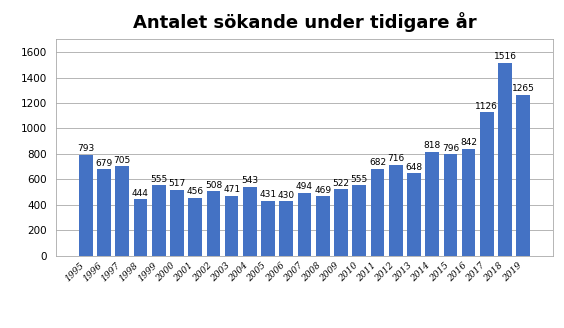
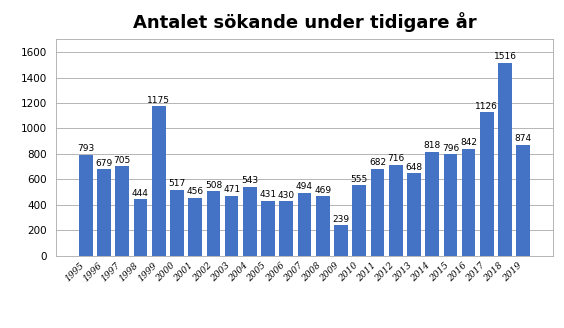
1999: 555 -> 1175
2009: 522 -> 239
2019: 1265 -> 874
